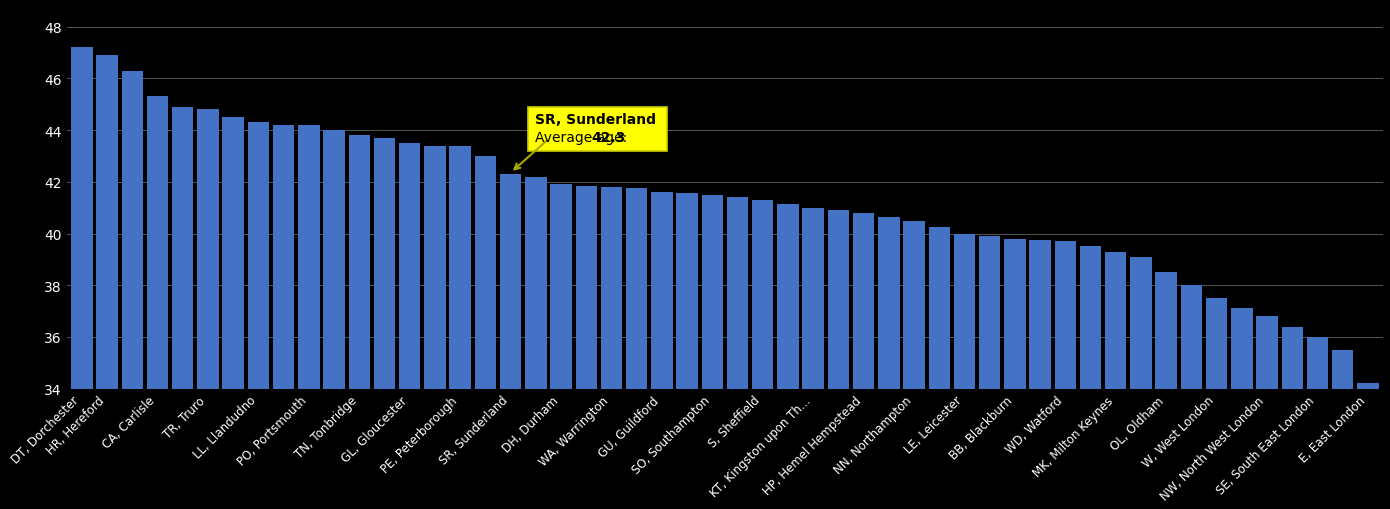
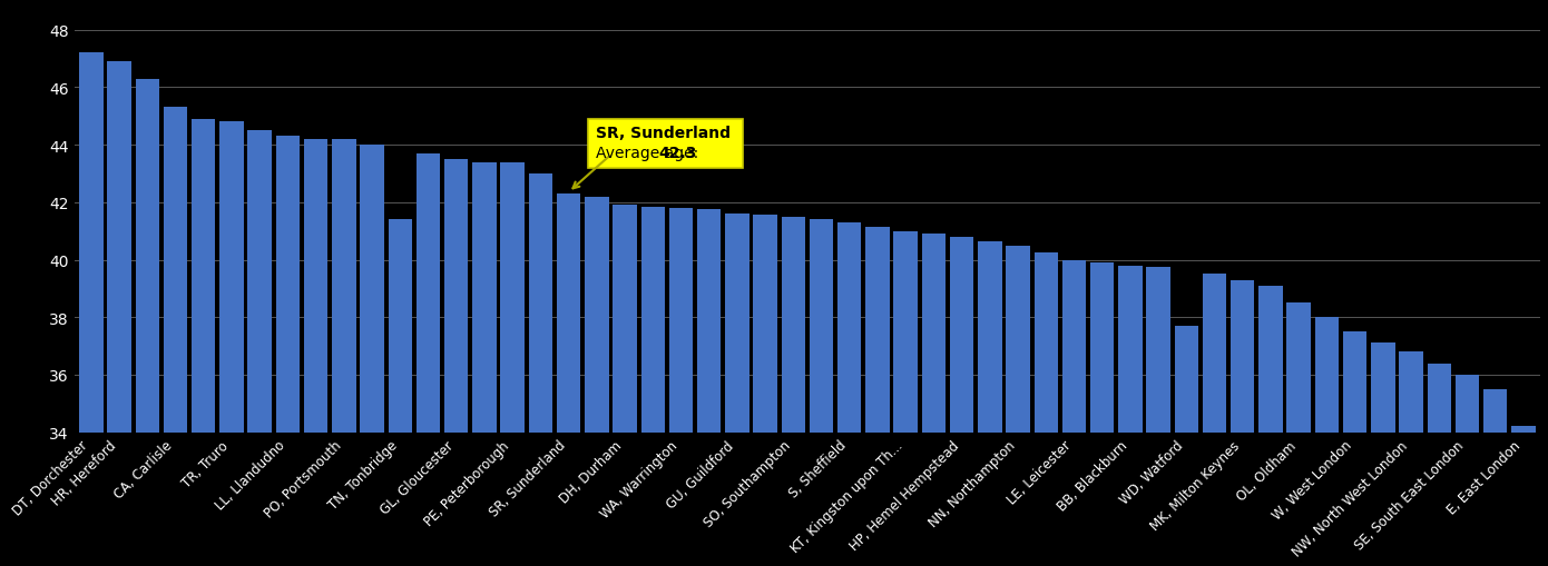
TN, Tonbridge: 43.80 -> 41.40
WD, Watford: 39.70 -> 37.70
